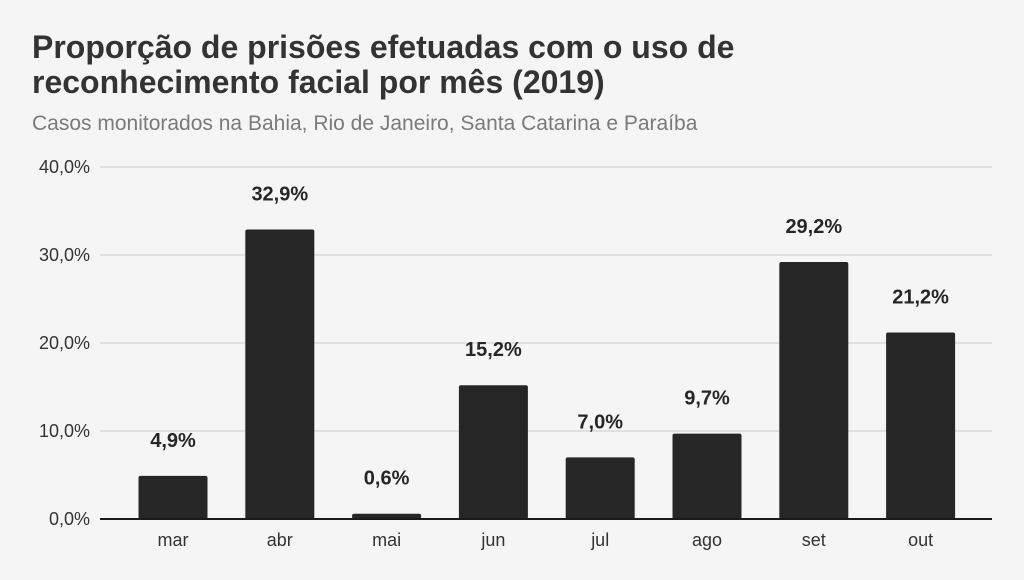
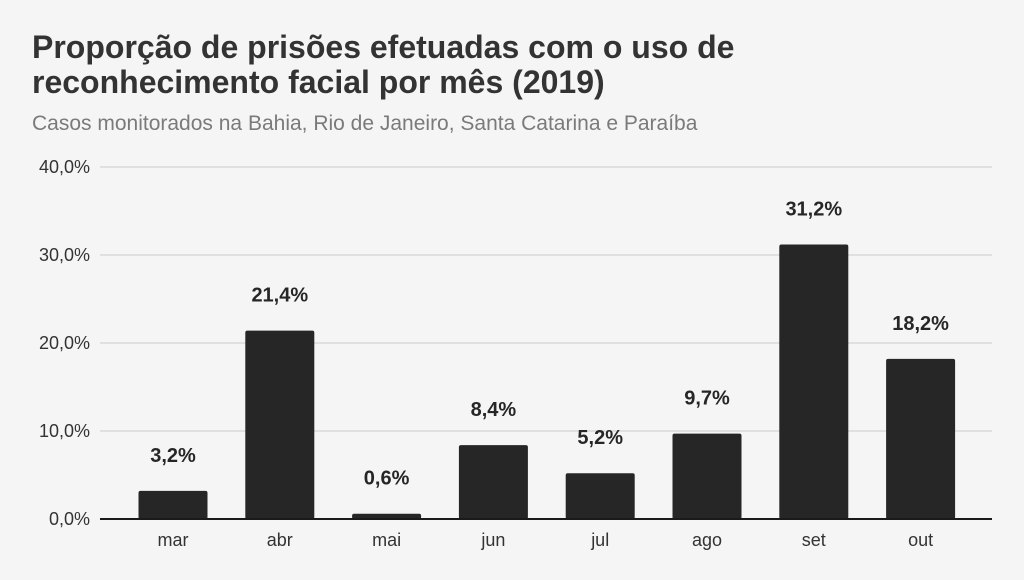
mar: 4,9% -> 3,2%
abr: 32,9% -> 21,4%
jun: 15,2% -> 8,4%
jul: 7,0% -> 5,2%
set: 29,2% -> 31,2%
out: 21,2% -> 18,2%
